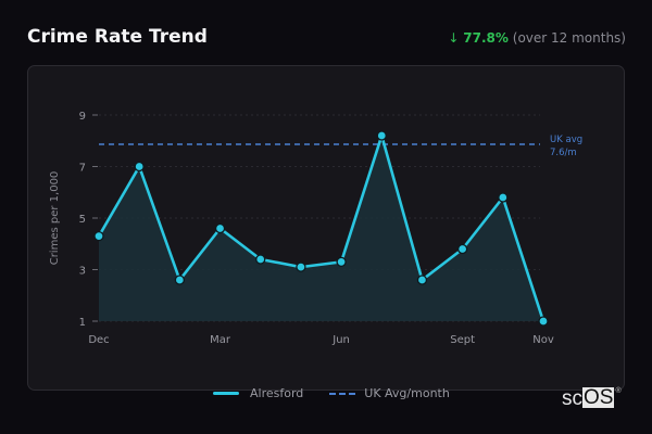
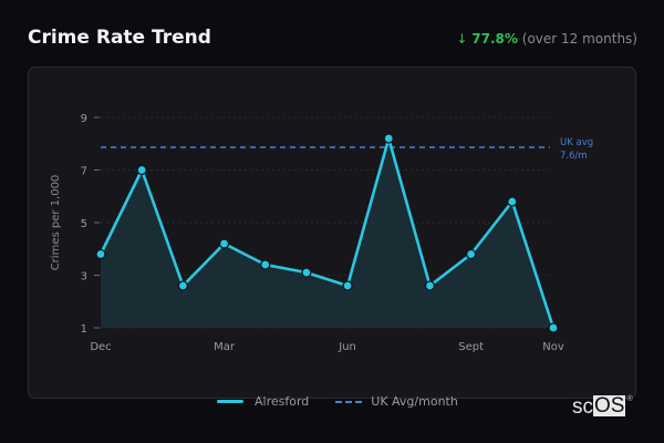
Dec: 4.3 -> 3.8
Mar: 4.6 -> 4.2
Jun: 3.3 -> 2.6
